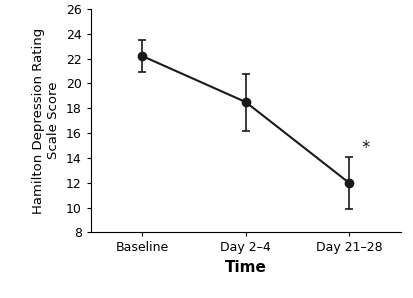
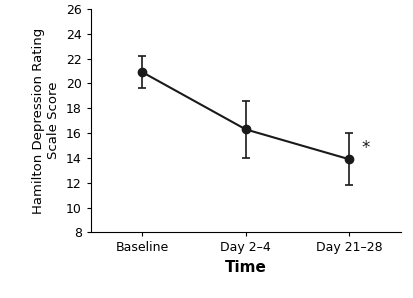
Baseline: 22.2 -> 20.9
Day 2–4: 18.5 -> 16.3
Day 21–28: 12.0 -> 13.9
